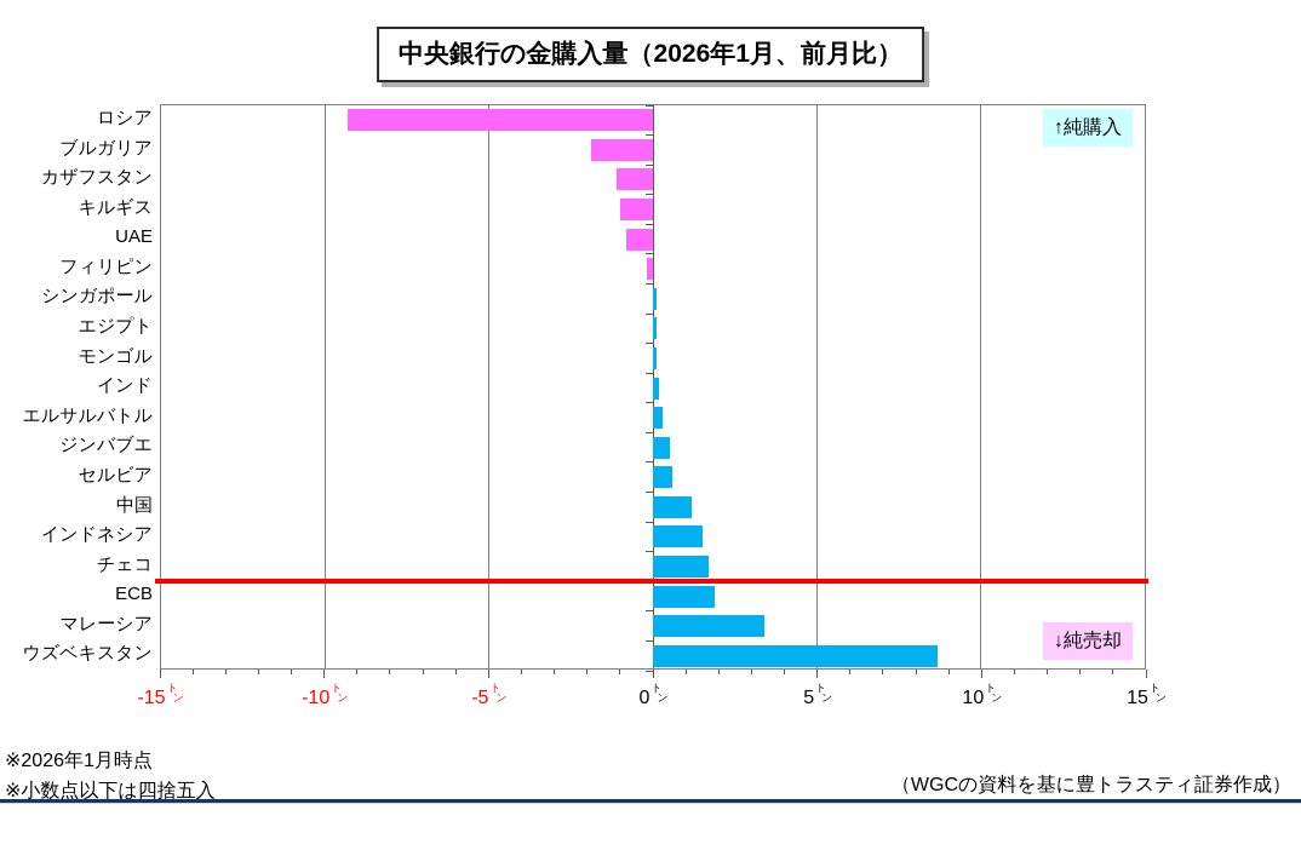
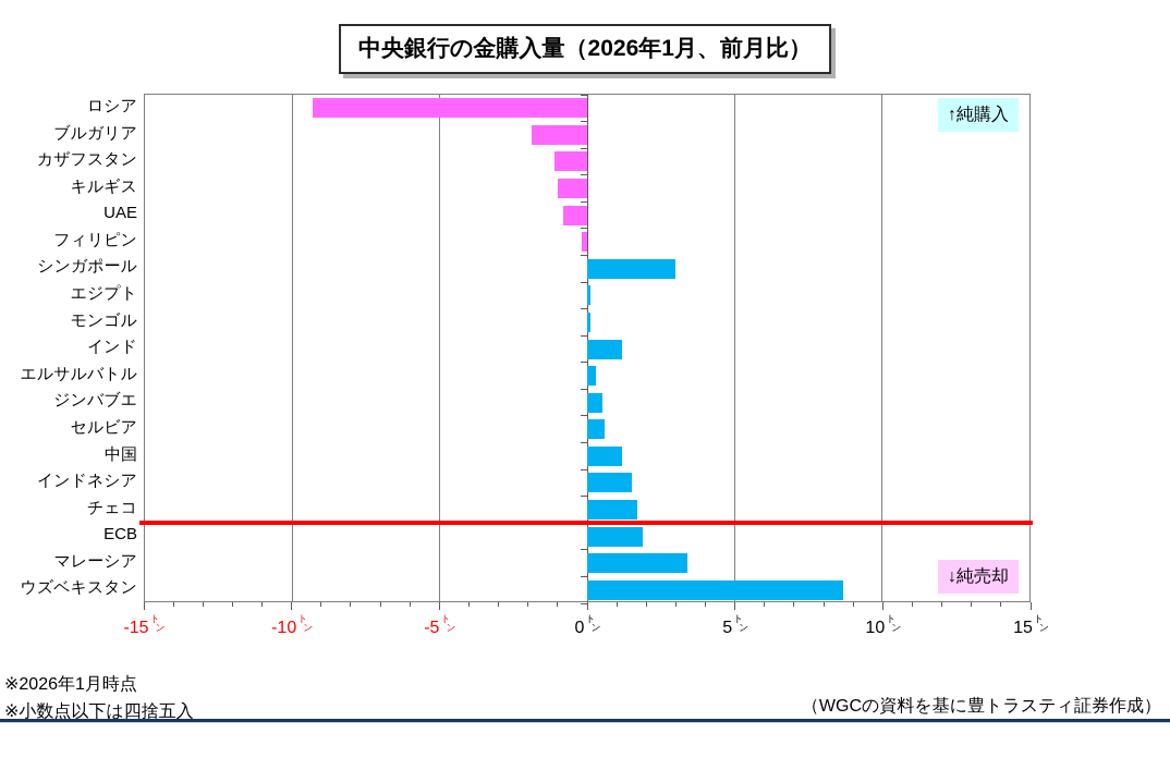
シンガポール: 0.1 -> 3.0
インド: 0.2 -> 1.2
